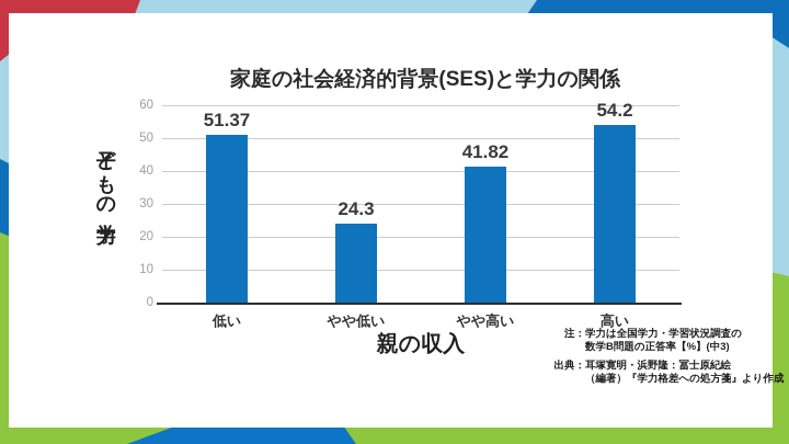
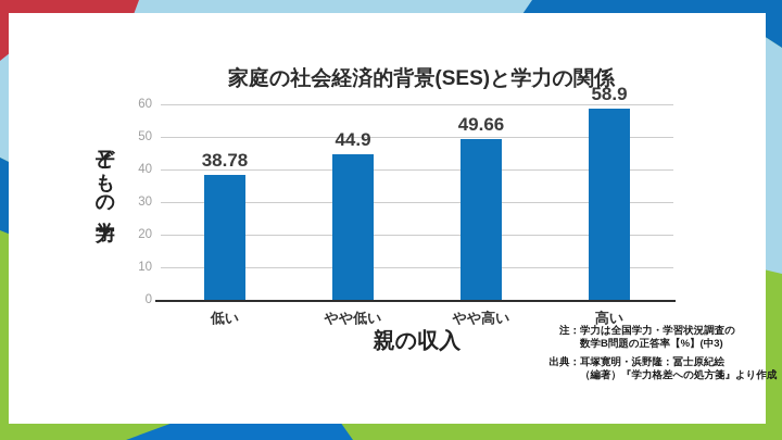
低い: 51.37 -> 38.78
やや低い: 24.3 -> 44.9
やや高い: 41.82 -> 49.66
高い: 54.2 -> 58.9
